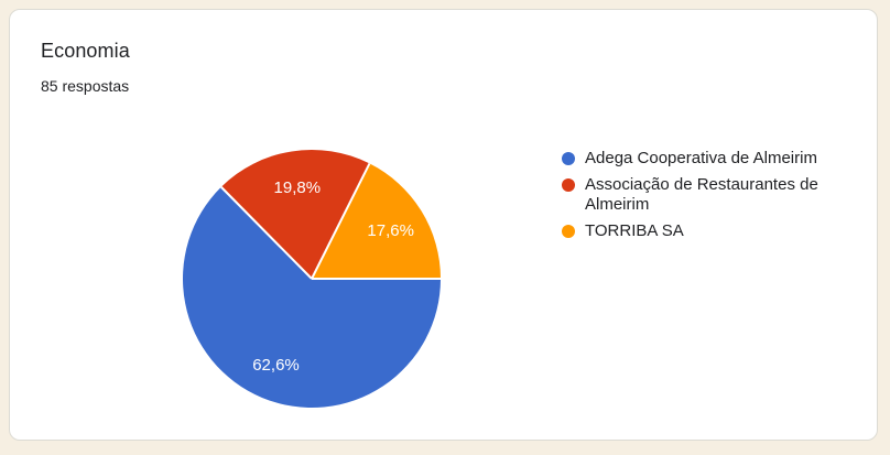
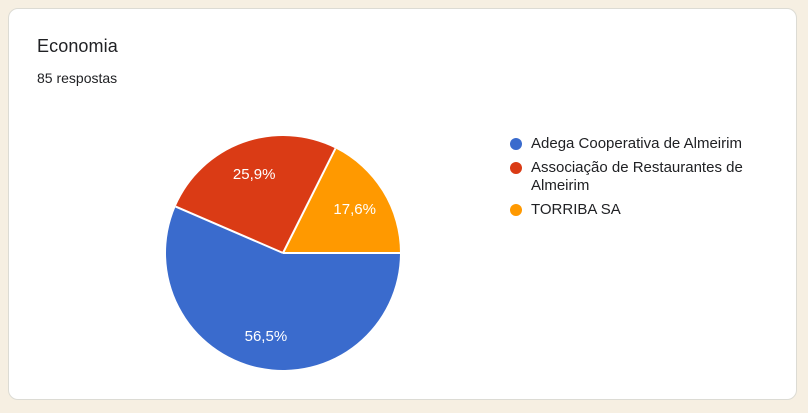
Adega Cooperativa de Almeirim: 62,6% -> 56,5%
Associação de Restaurantes de Almeirim: 19,8% -> 25,9%
